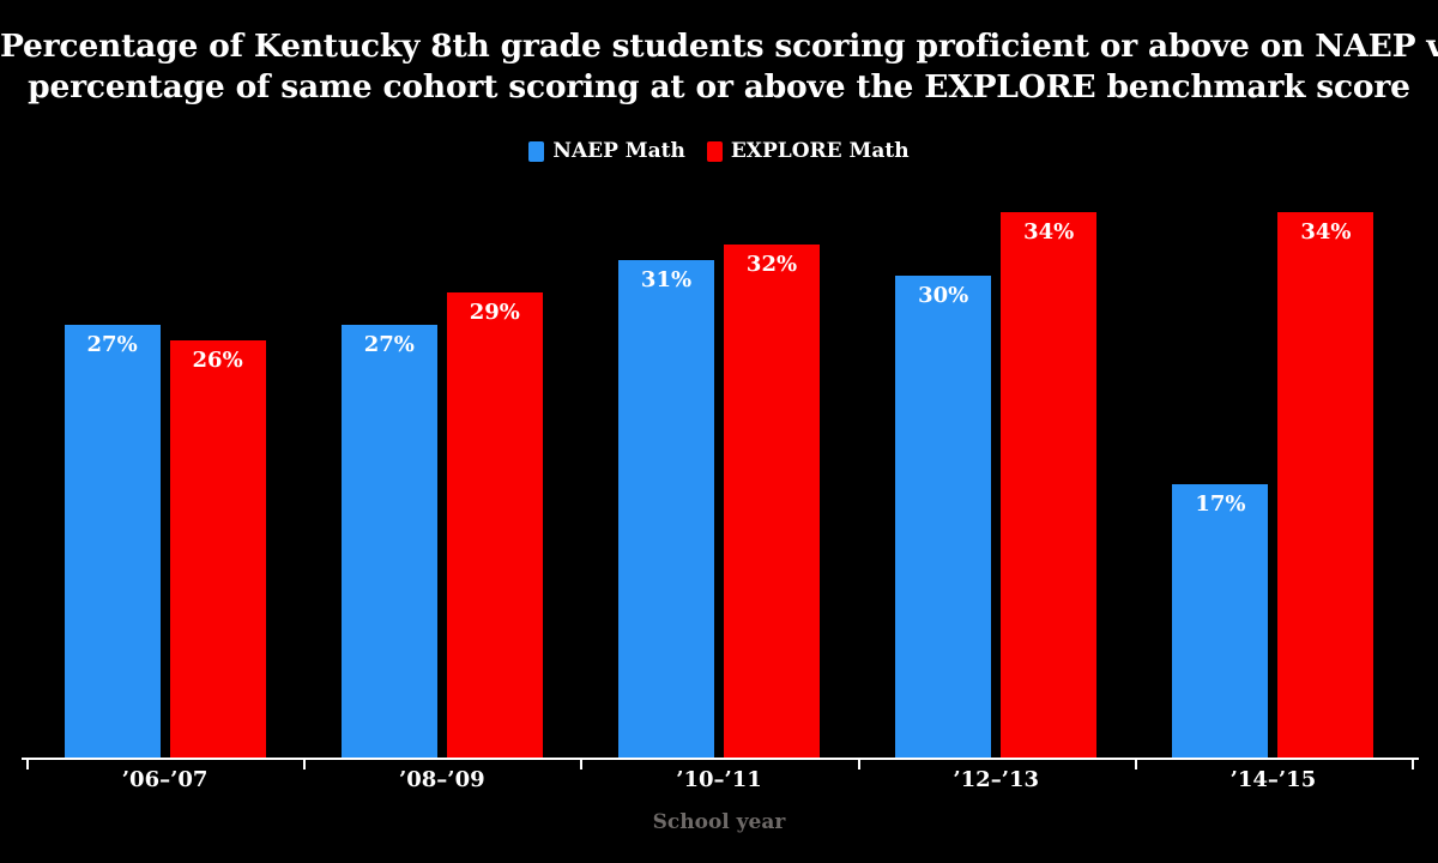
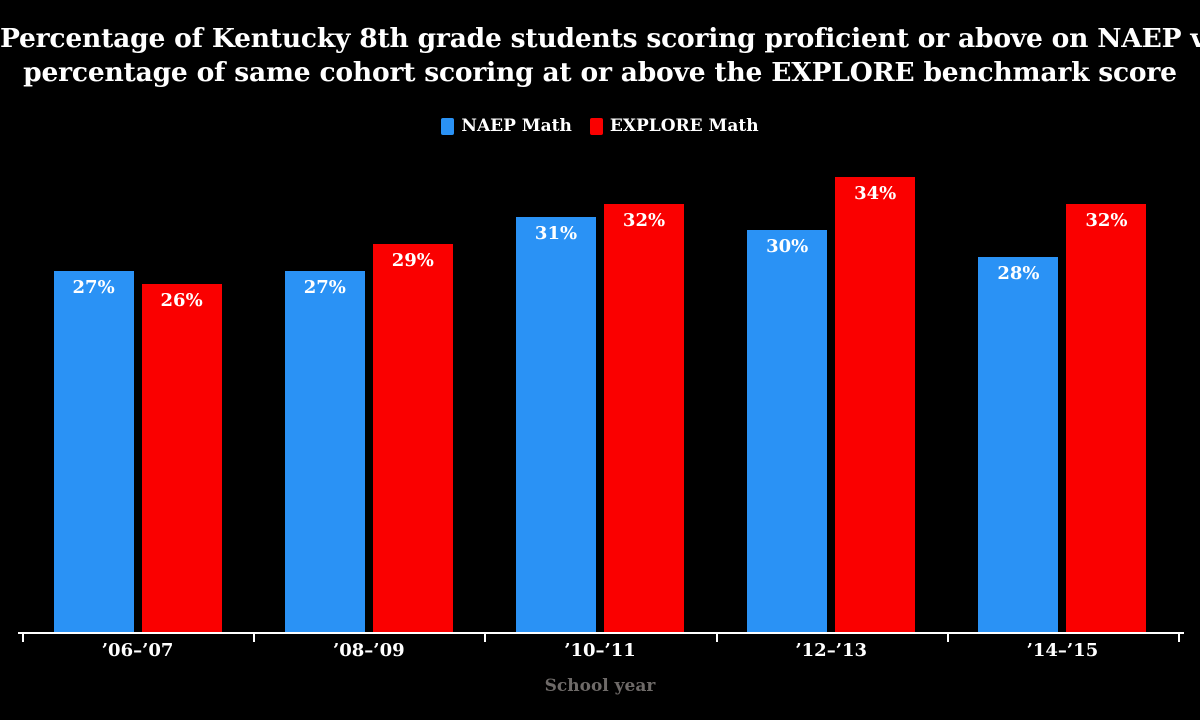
NAEP Math/’14–’15: 17% -> 28%
EXPLORE Math/’14–’15: 34% -> 32%
